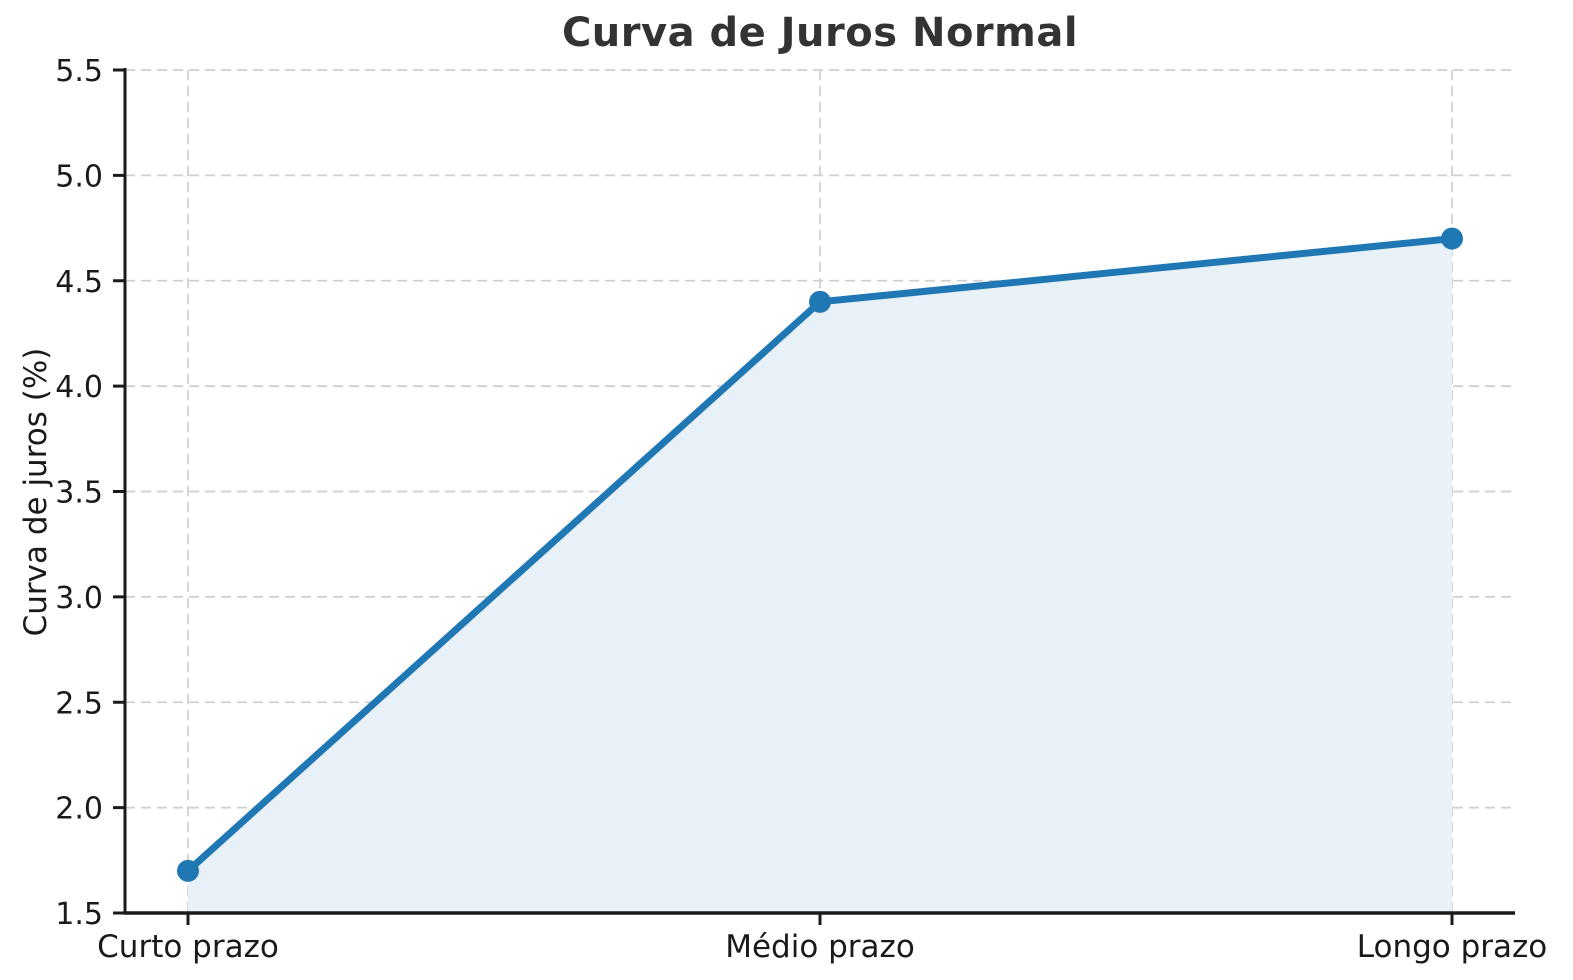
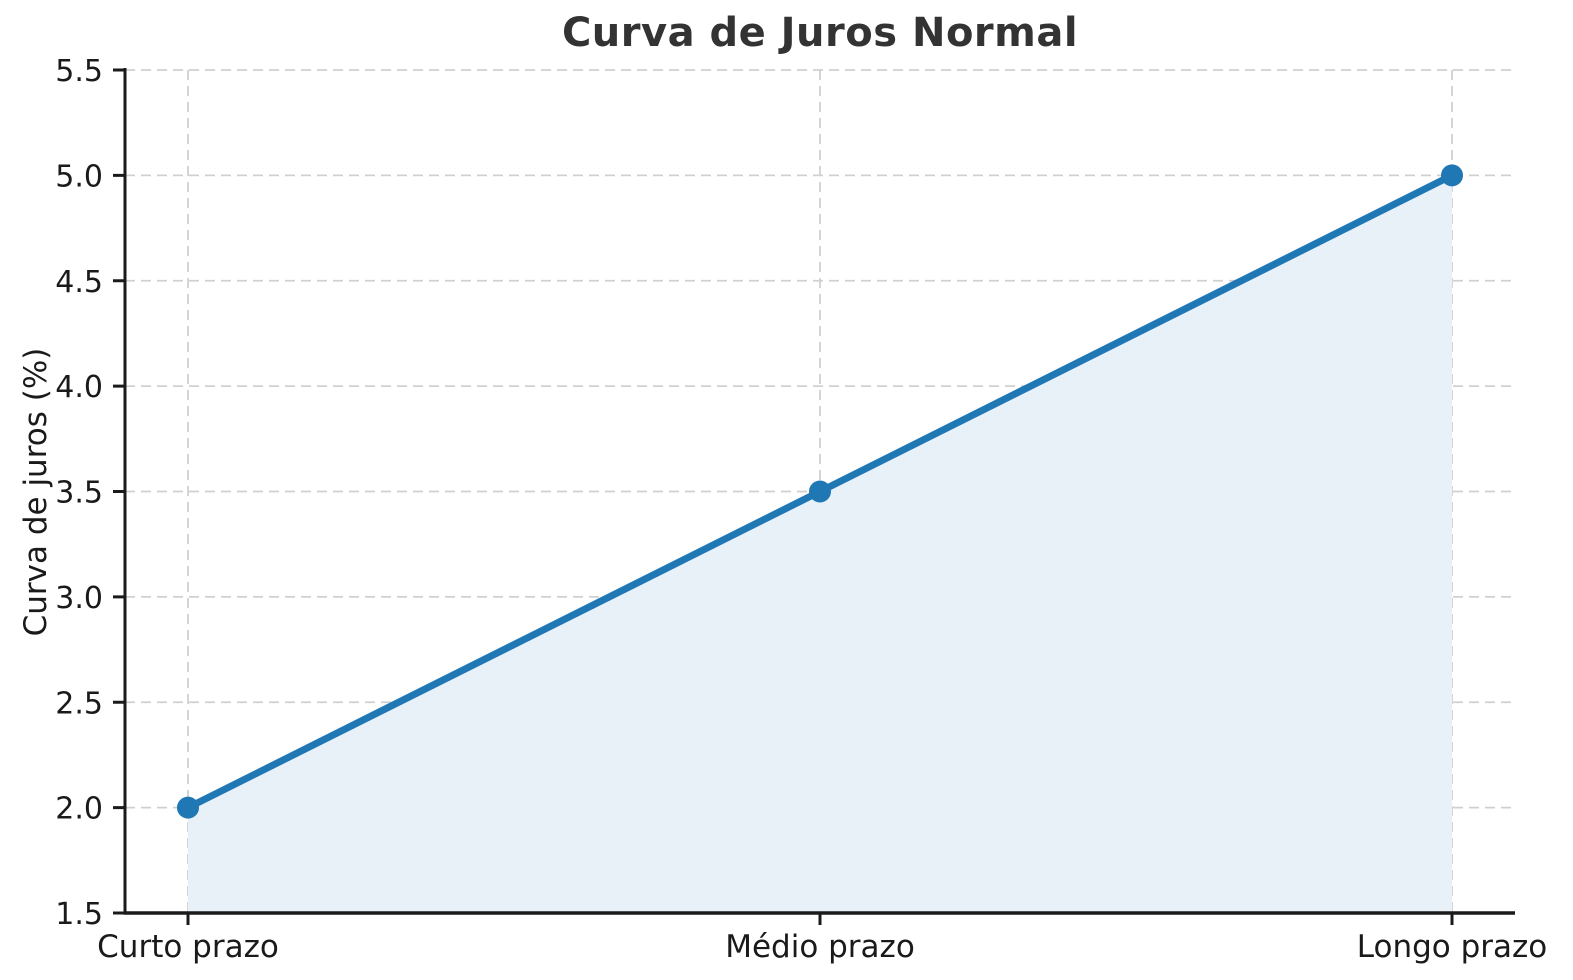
Curto prazo: 1.7 -> 2.0
Médio prazo: 4.4 -> 3.5
Longo prazo: 4.7 -> 5.0
